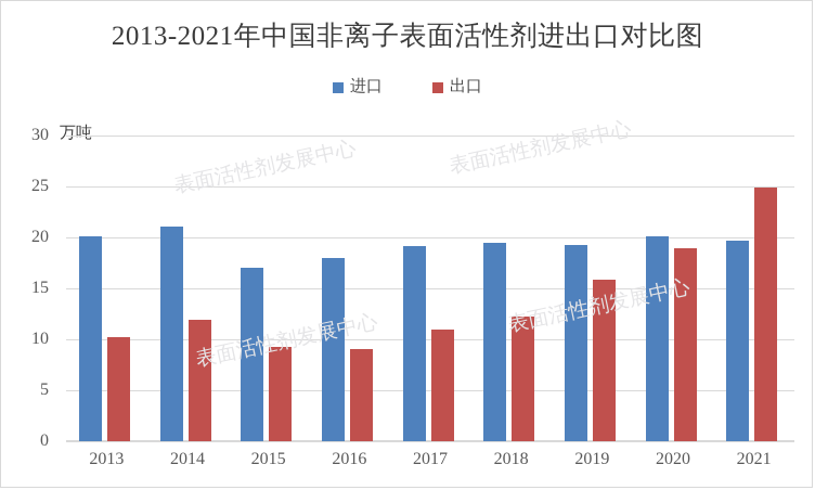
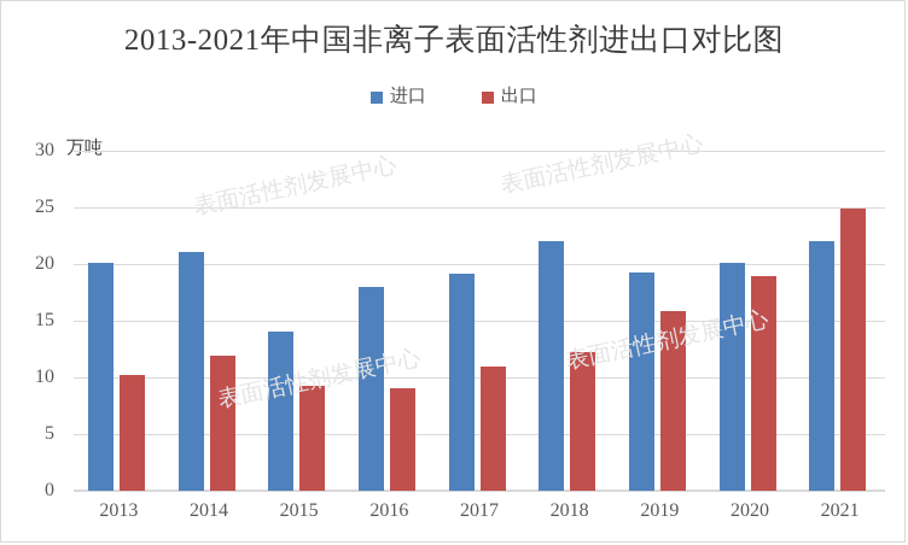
进口/2015: 17 -> 14
进口/2018: 20 -> 22
进口/2021: 20 -> 22
